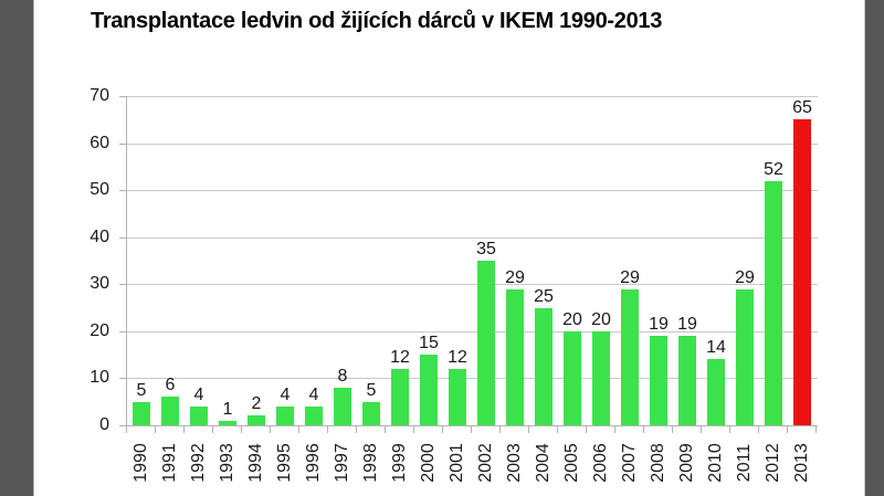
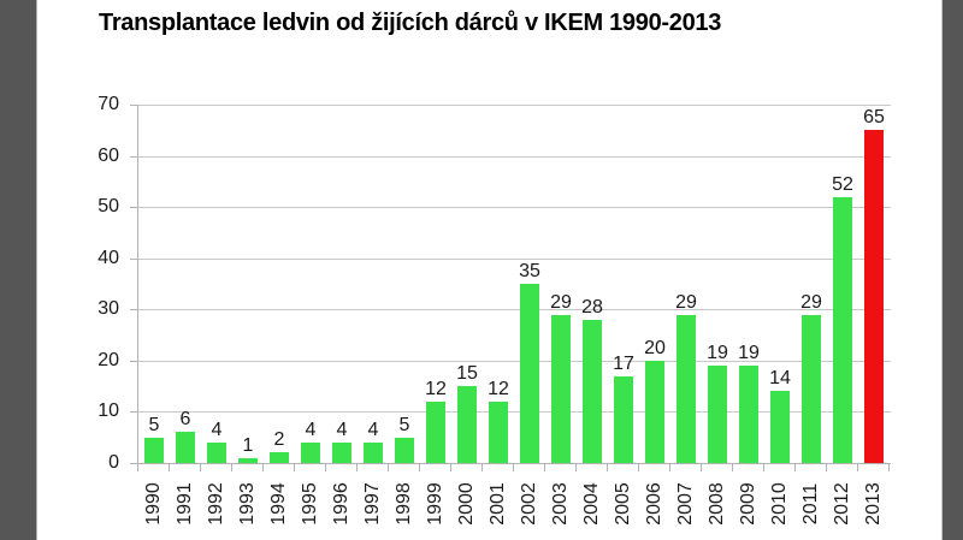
1997: 8 -> 4
2004: 25 -> 28
2005: 20 -> 17
